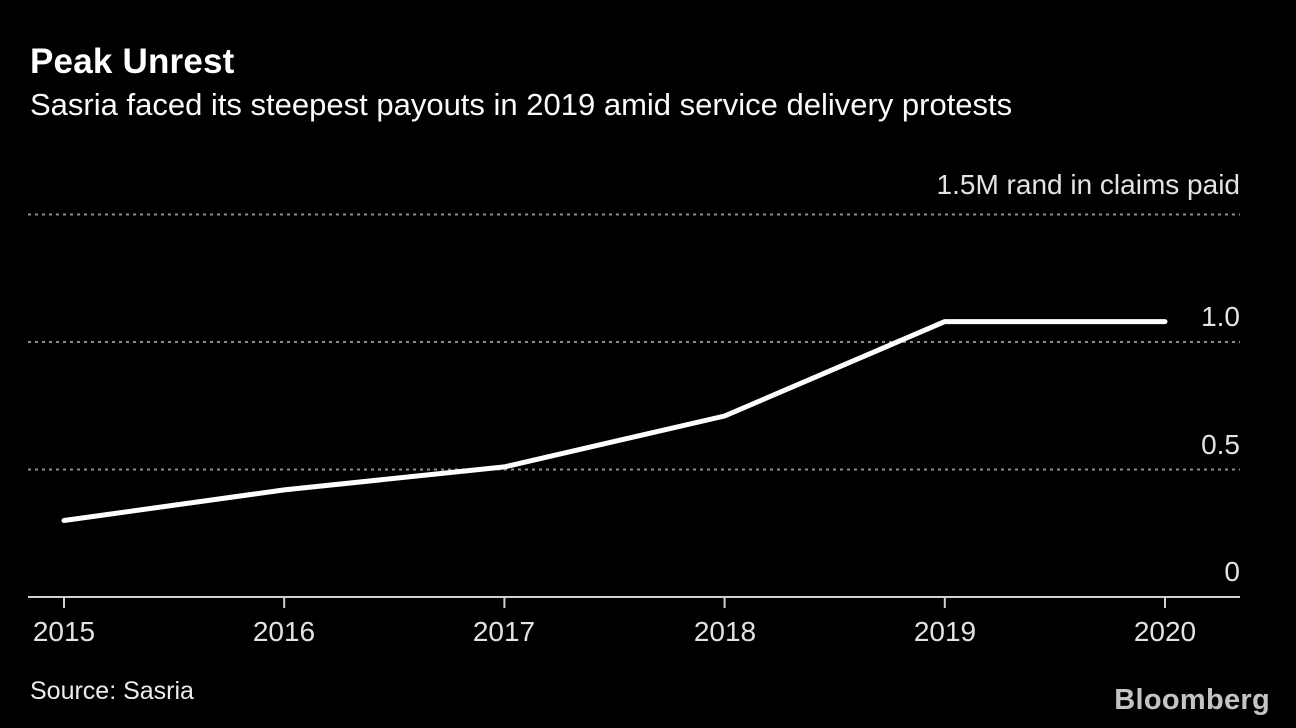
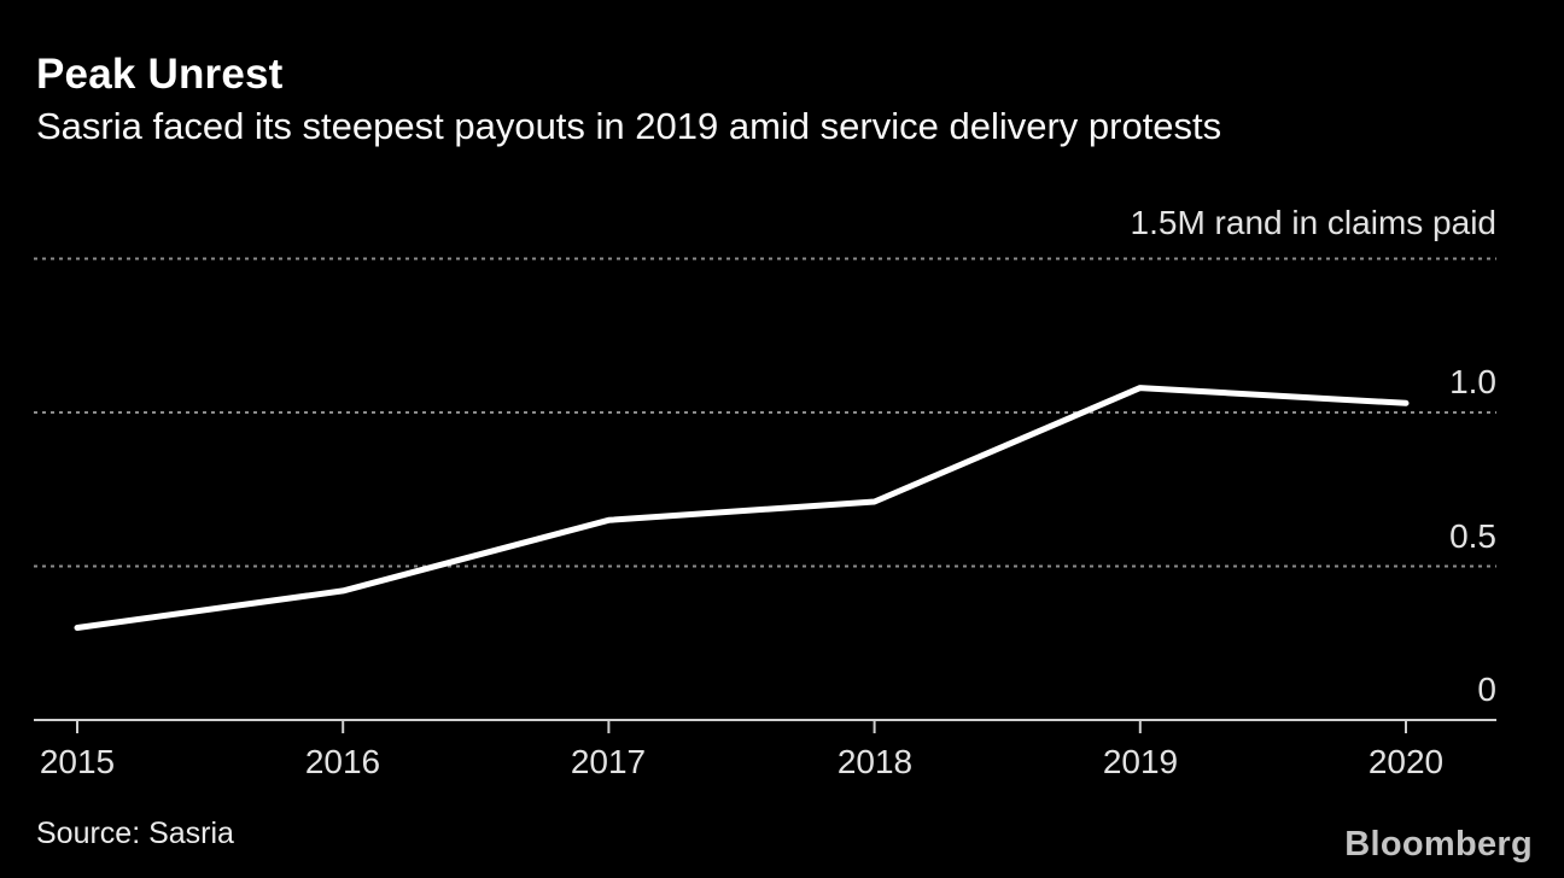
2017: 0.51 -> 0.65
2020: 1.08 -> 1.03
